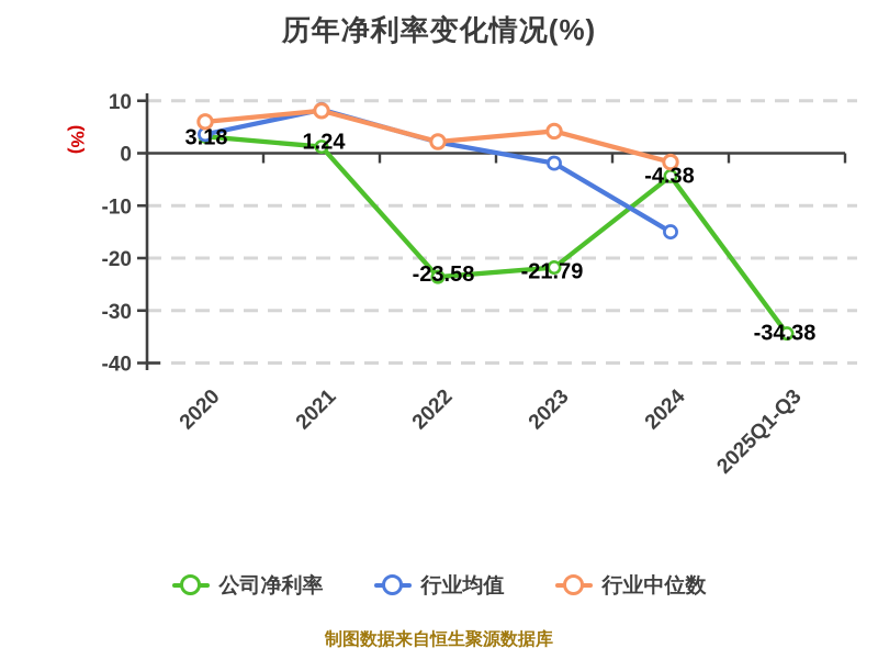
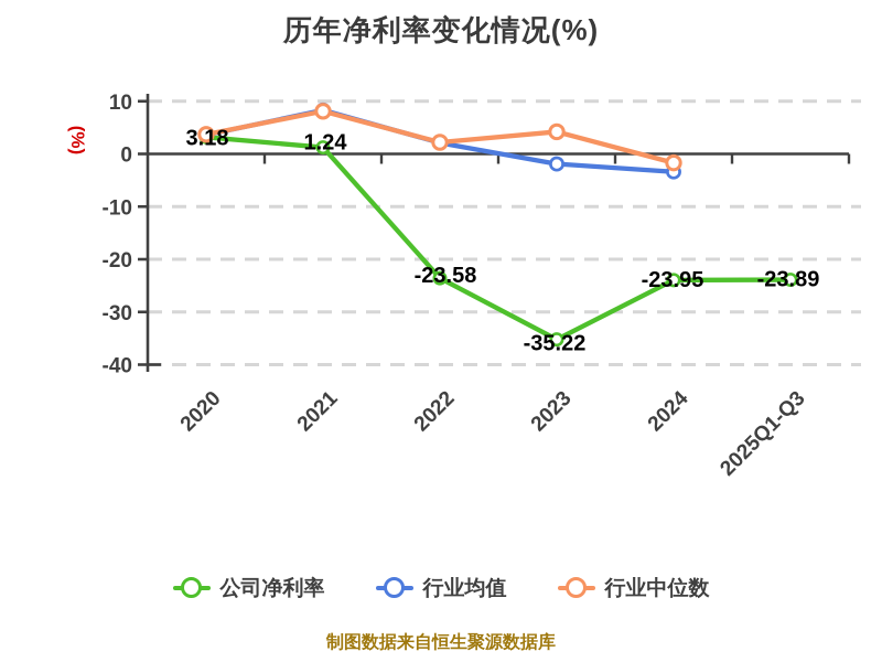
行业中位数/2020: 6 -> 4
公司净利率/2023: -21.79 -> -35.22
公司净利率/2024: -4.38 -> -23.95
行业均值/2024: -15 -> -3
公司净利率/2025Q1-Q3: -34.38 -> -23.89
